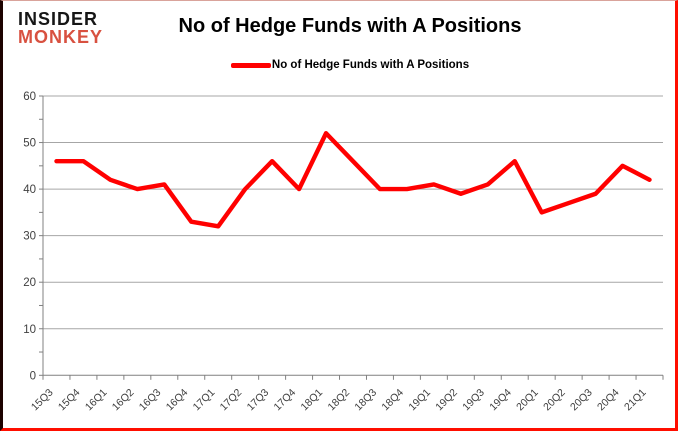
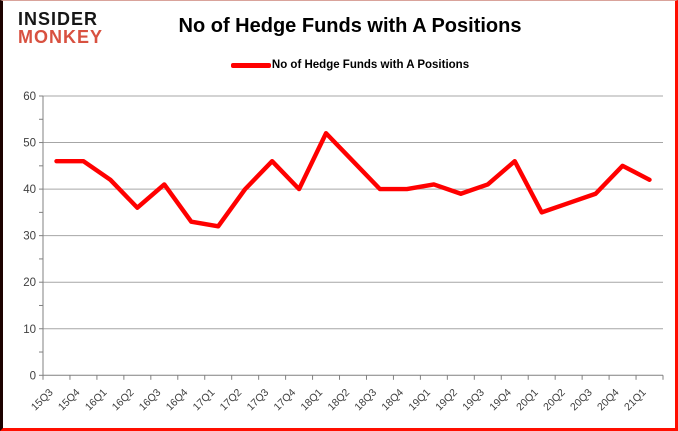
16Q2: 40 -> 36
